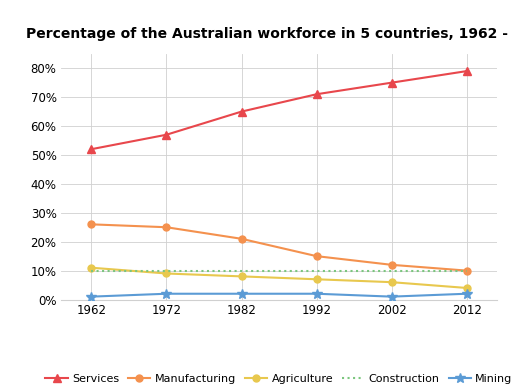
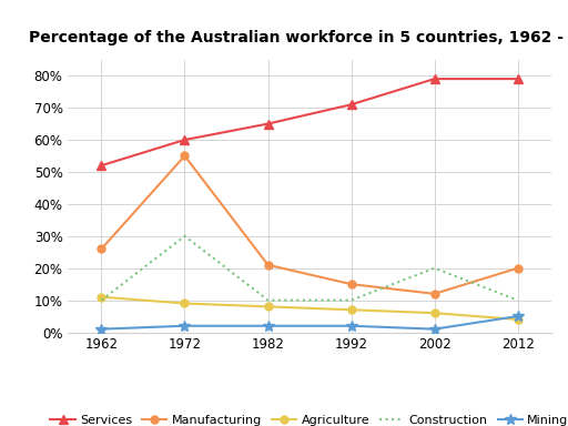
Services/1972: 57% -> 60%
Manufacturing/1972: 25% -> 55%
Construction/1972: 10% -> 30%
Services/2002: 75% -> 79%
Construction/2002: 10% -> 20%
Manufacturing/2012: 10% -> 20%
Mining/2012: 2% -> 5%
